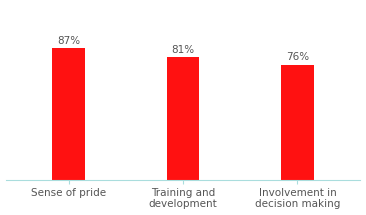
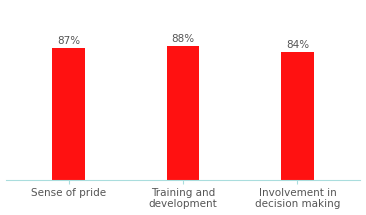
Training and development: 81% -> 88%
Involvement in decision making: 76% -> 84%
